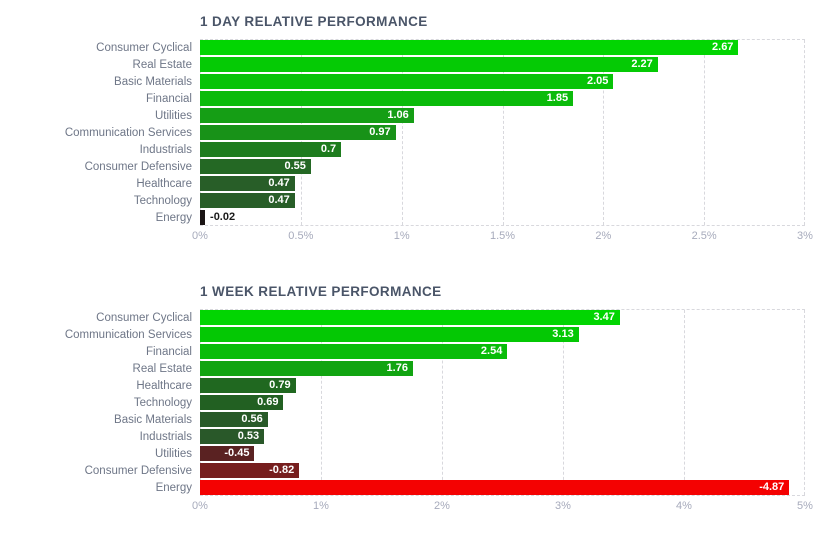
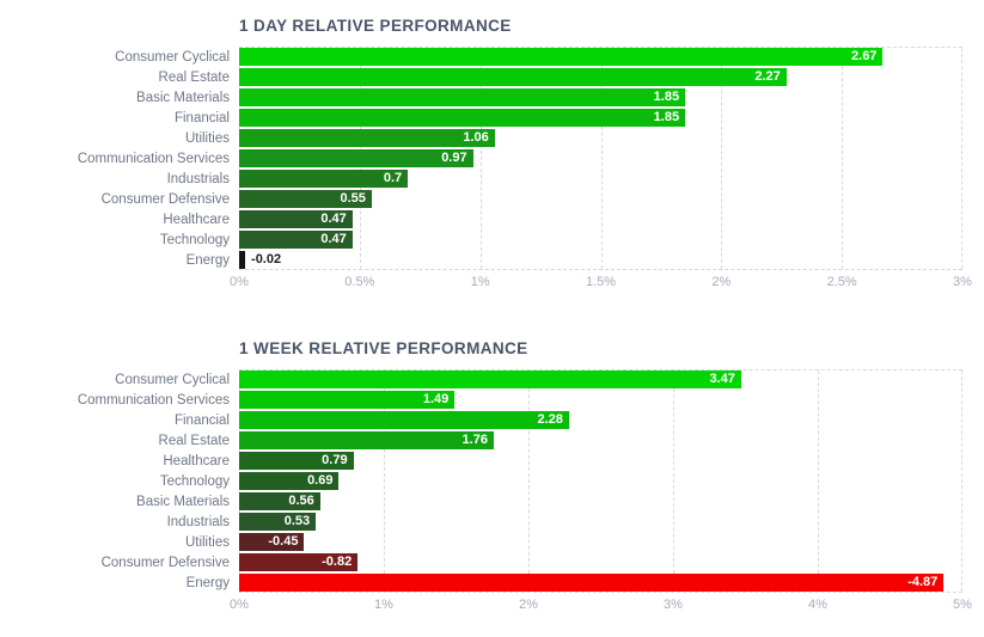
1 DAY RELATIVE PERFORMANCE/Basic Materials: 2.05 -> 1.85
1 WEEK RELATIVE PERFORMANCE/Communication Services: 3.13 -> 1.49
1 WEEK RELATIVE PERFORMANCE/Financial: 2.54 -> 2.28
